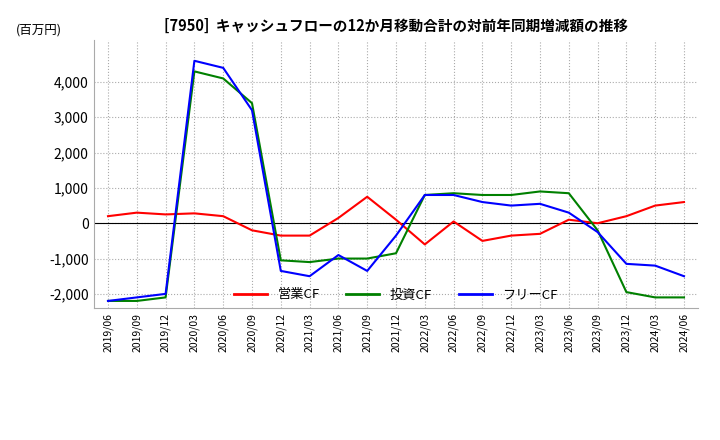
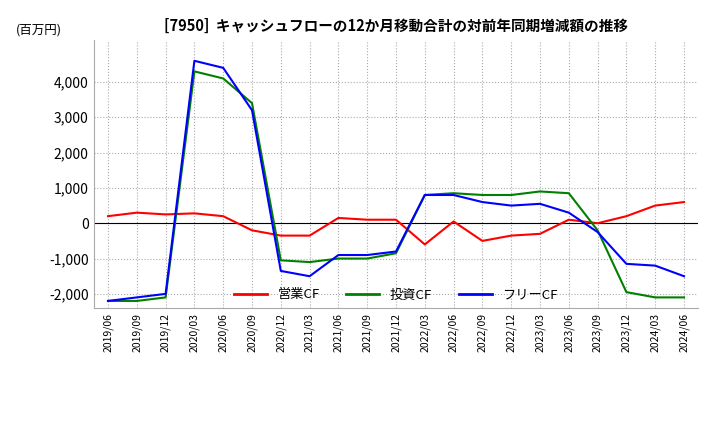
営業CF/2021/09: 750 -> 100
フリーCF/2021/09: -1,350 -> -900
フリーCF/2021/12: -350 -> -800
